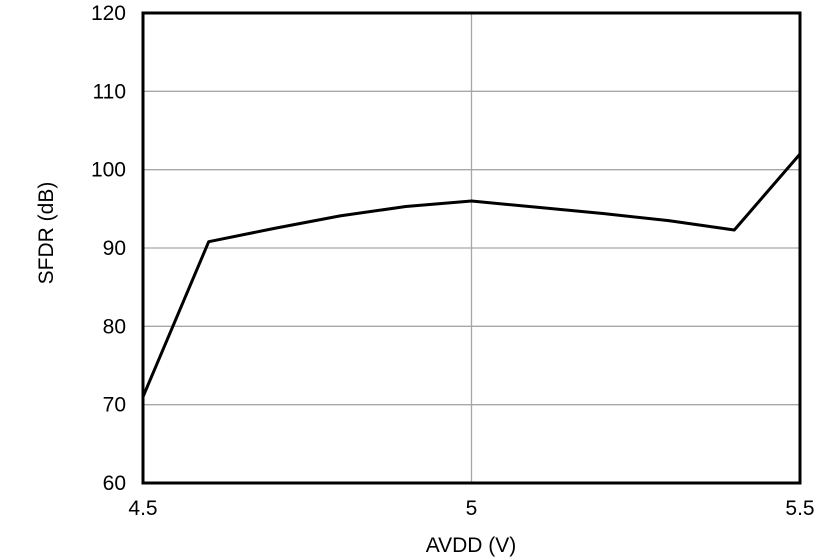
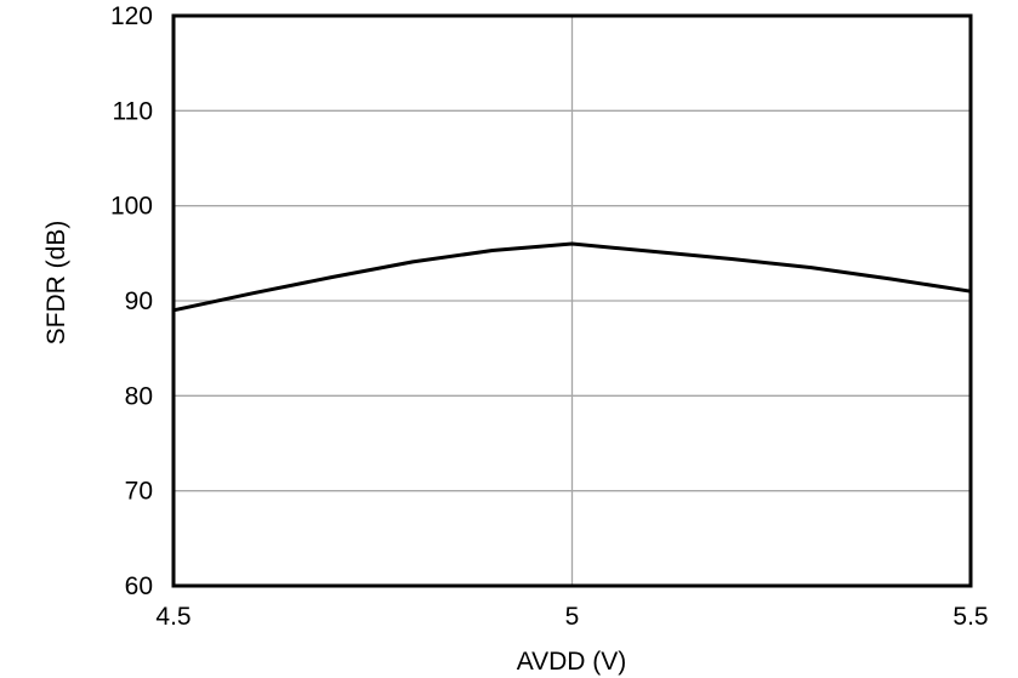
4.5: 71 -> 89
5.5: 102 -> 91
